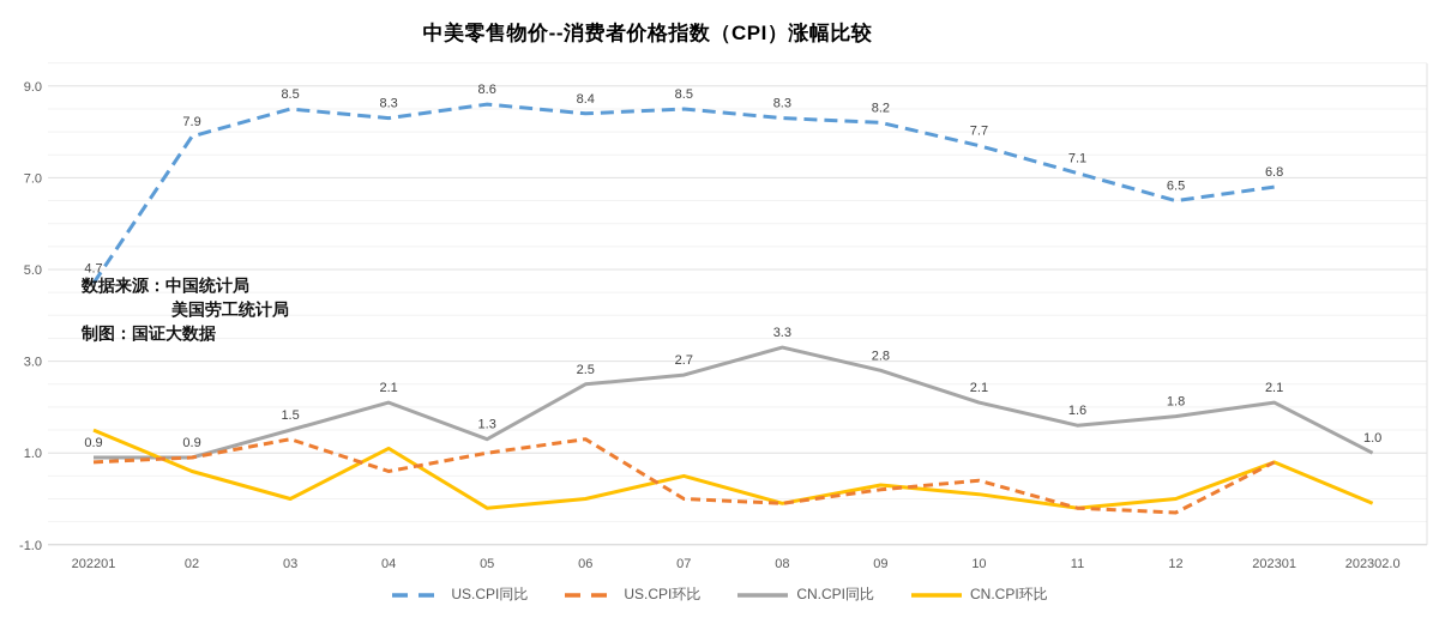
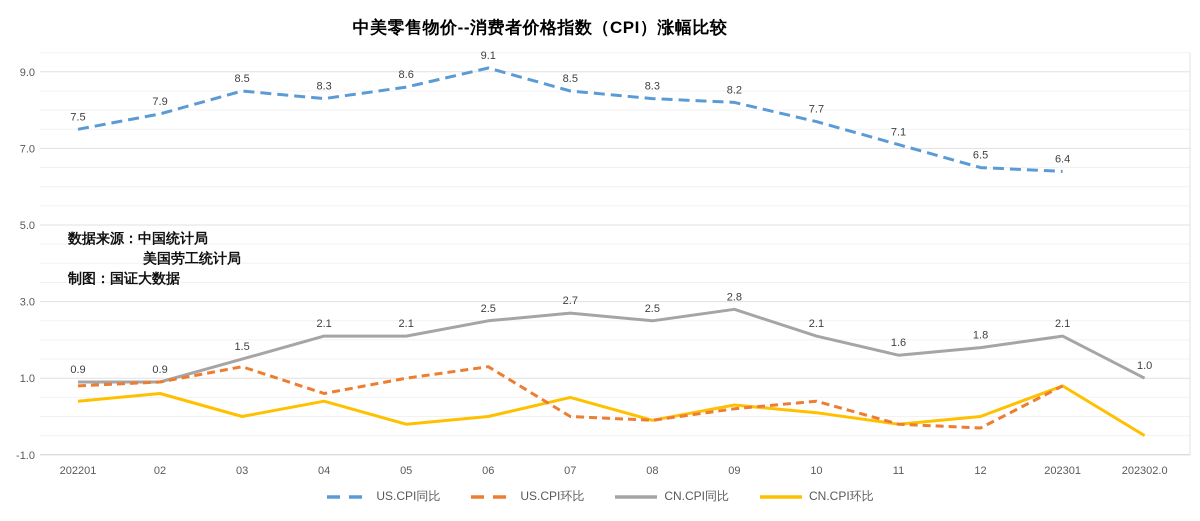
US.CPI同比/202201: 4.7 -> 7.5
CN.CPI环比/202201: 1.5 -> 0.4
CN.CPI环比/04: 1.1 -> 0.4
CN.CPI同比/05: 1.3 -> 2.1
US.CPI同比/06: 8.4 -> 9.1
CN.CPI同比/08: 3.3 -> 2.5
US.CPI同比/202301: 6.8 -> 6.4
CN.CPI环比/202302.0: -0.1 -> -0.5
